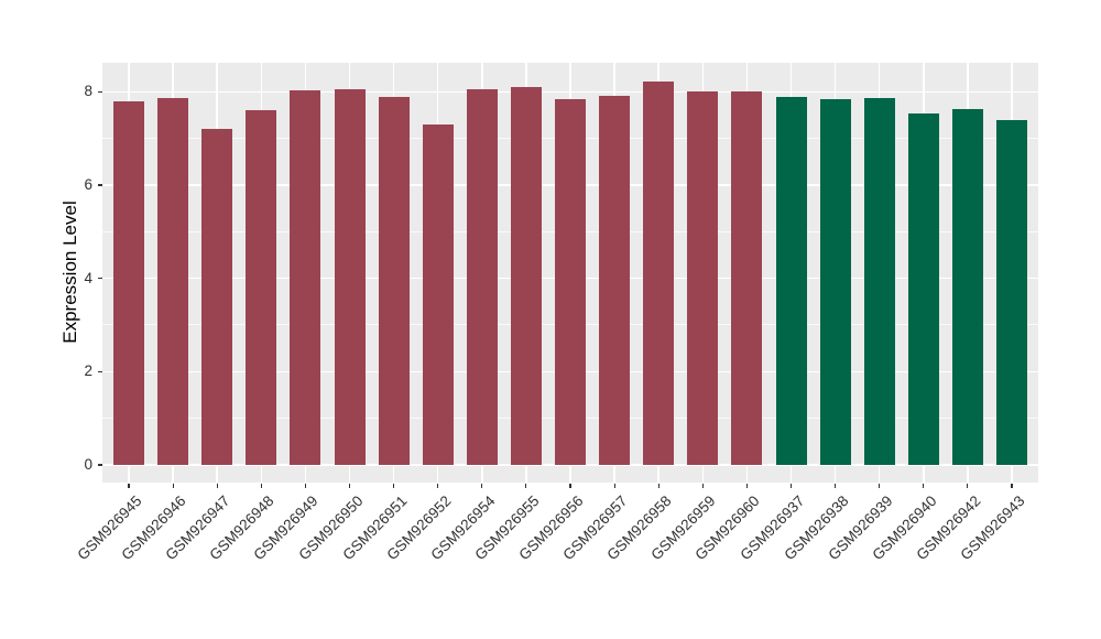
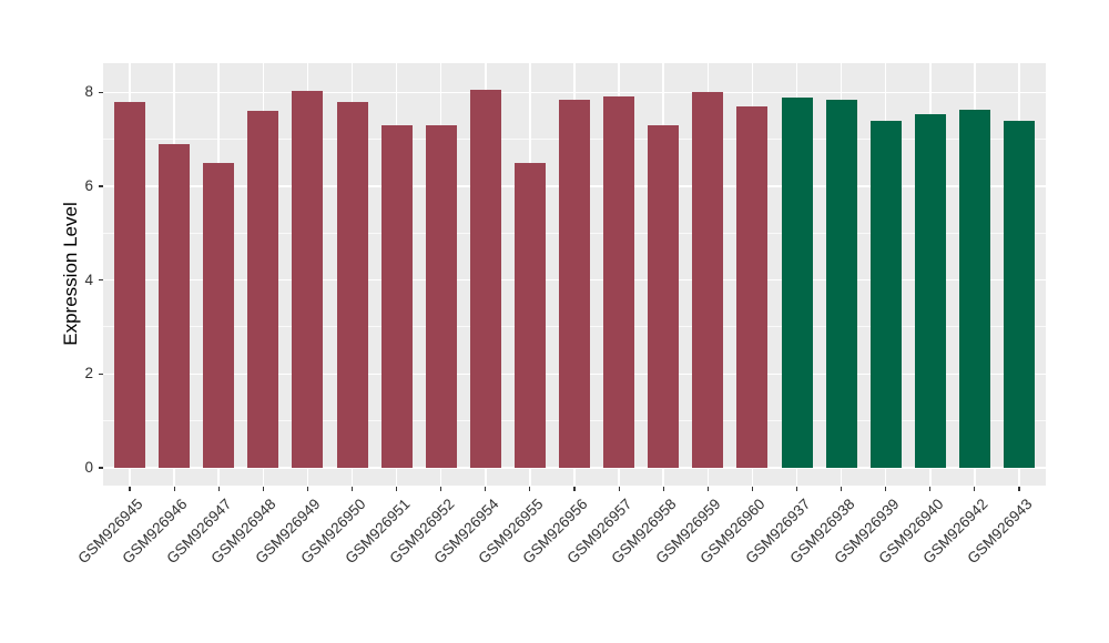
GSM926946: 7.9 -> 6.9
GSM926947: 7.2 -> 6.5
GSM926950: 8.1 -> 7.8
GSM926951: 7.9 -> 7.3
GSM926955: 8.1 -> 6.5
GSM926958: 8.2 -> 7.3
GSM926960: 8.0 -> 7.7
GSM926939: 7.9 -> 7.4
